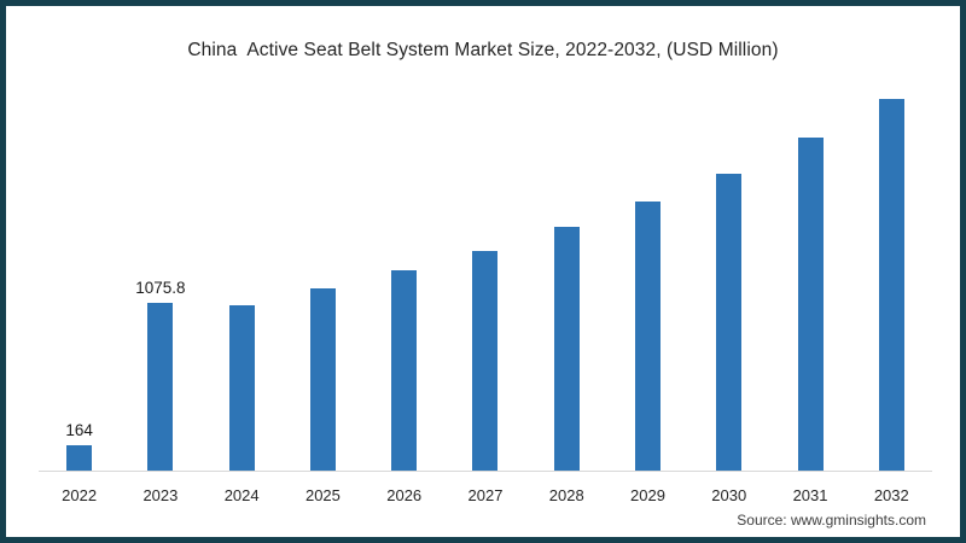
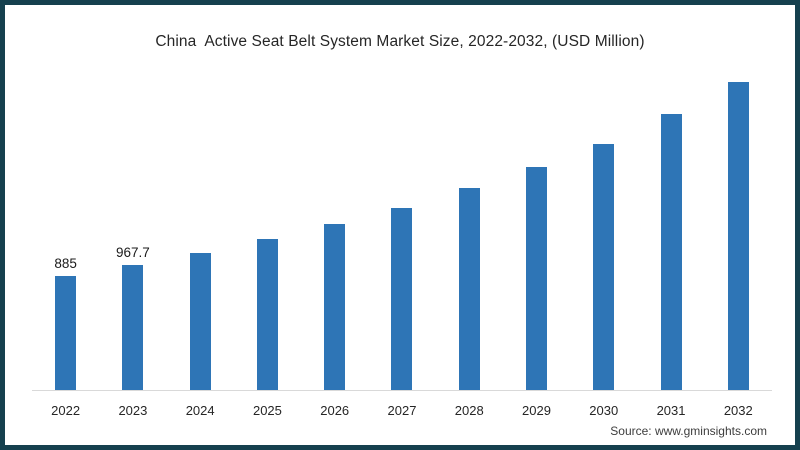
2022: 164 -> 885
2023: 1075.8 -> 967.7
